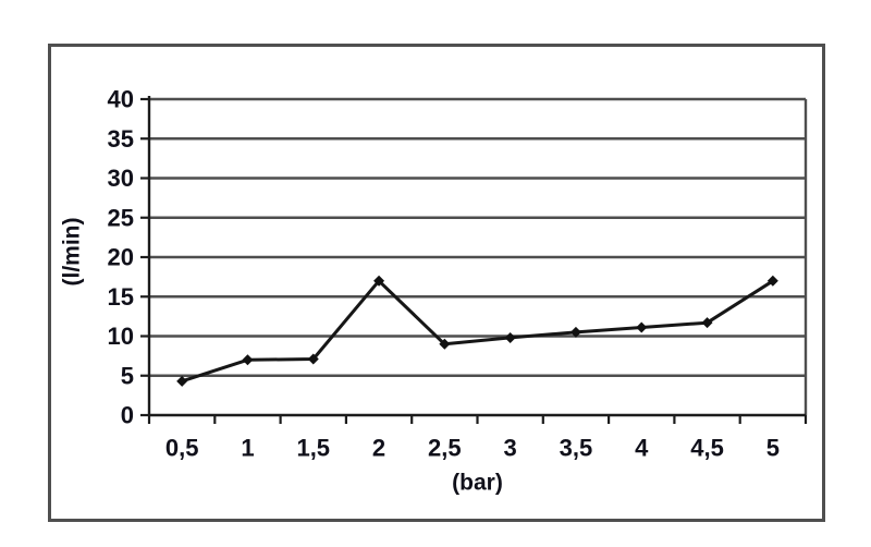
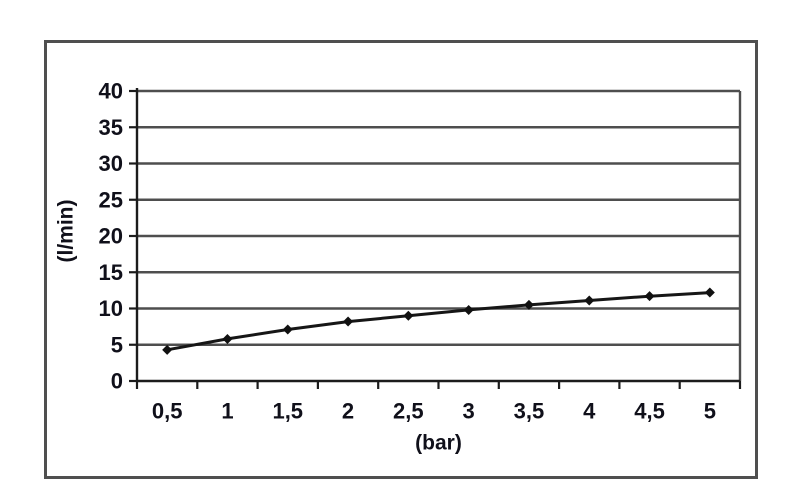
1: 7 -> 6
2: 17 -> 8
5: 17 -> 12
